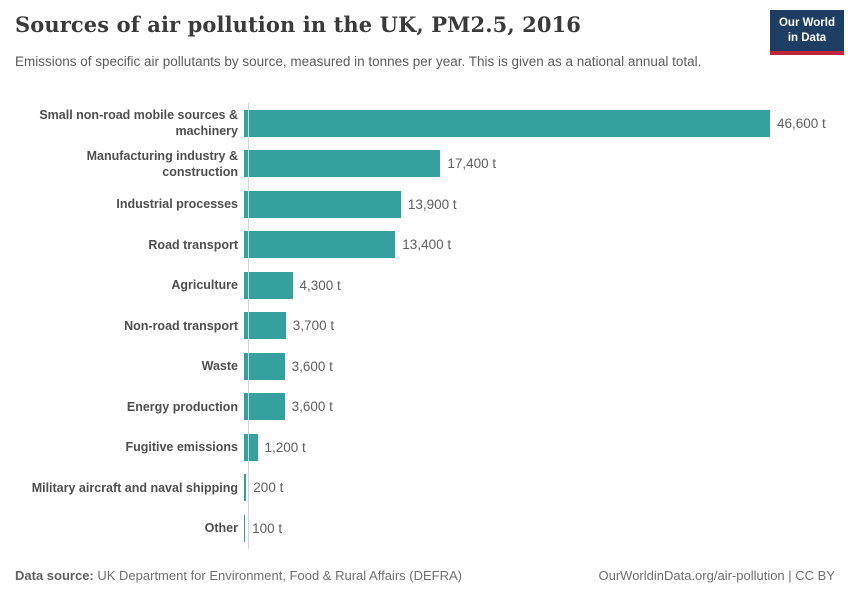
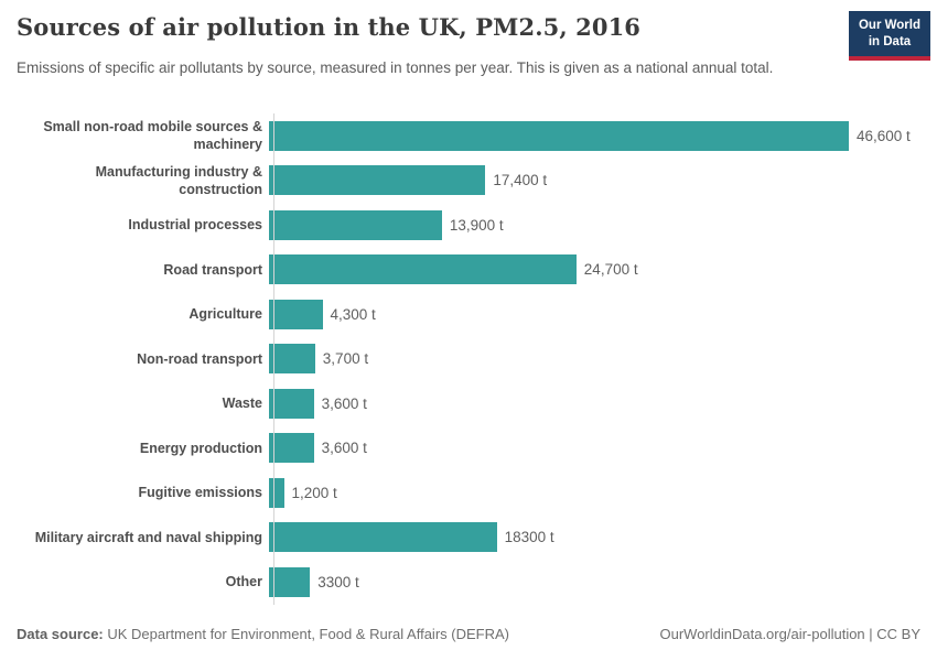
Road transport: 13,400 -> 24,700
Military aircraft and naval shipping: 200 -> 18300
Other: 100 -> 3300
